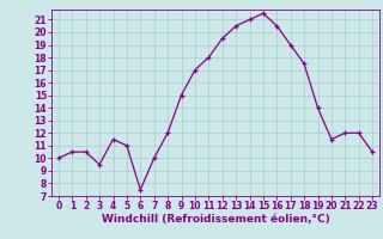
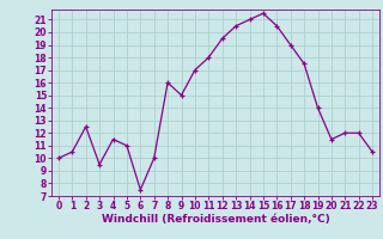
2: 10.5 -> 12.5
8: 12.0 -> 16.0
